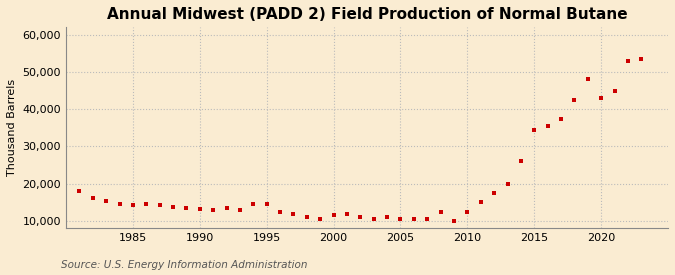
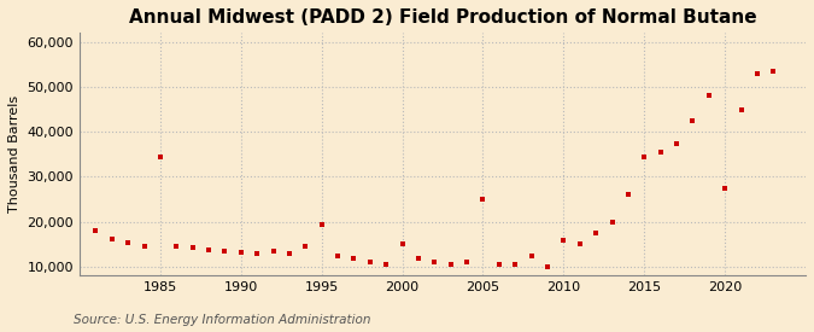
1985: 14,200 -> 34,500
1995: 14,500 -> 19,500
2000: 11,500 -> 15,000
2005: 10,500 -> 25,000
2010: 12,500 -> 16,000
2020: 43,000 -> 27,500
